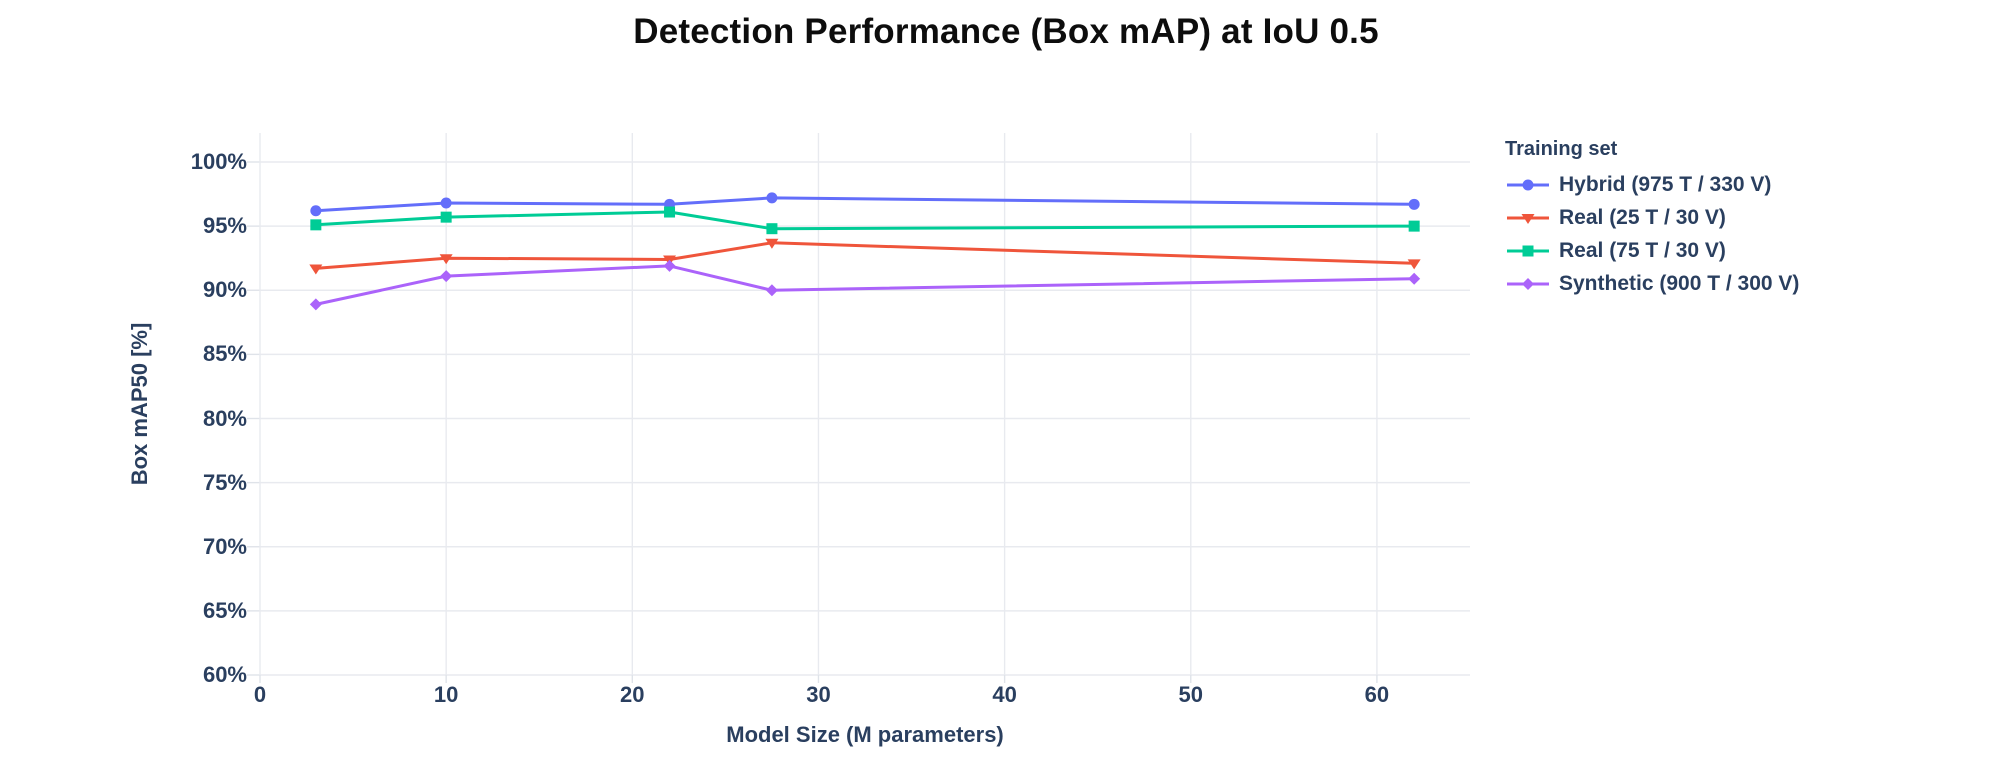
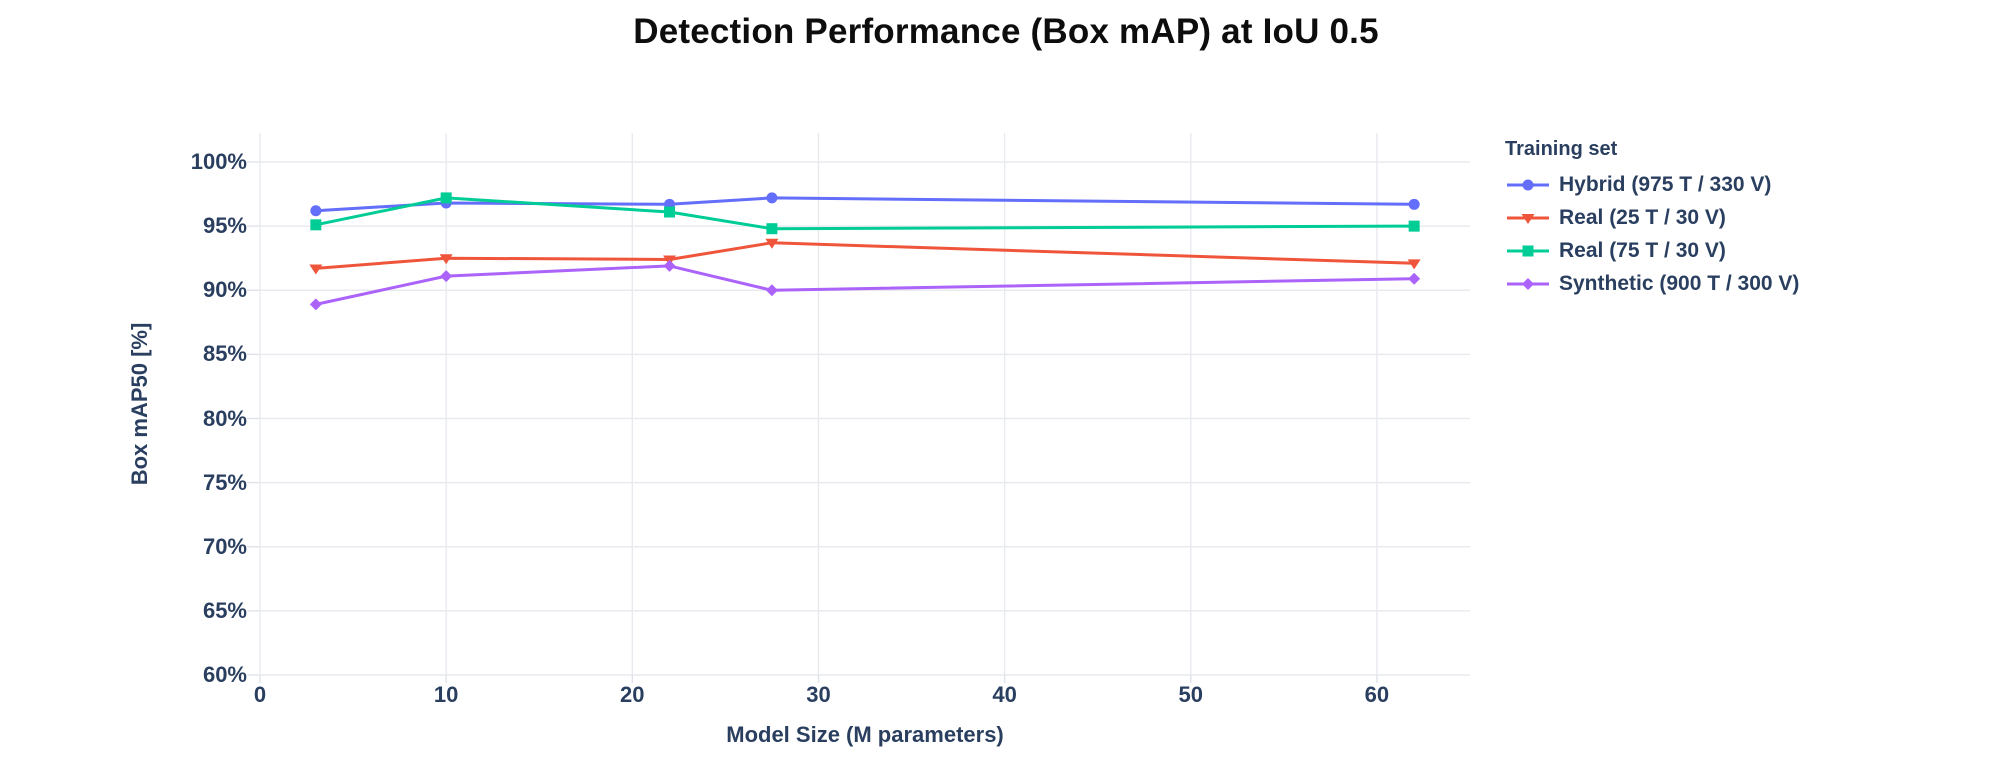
Real (75 T / 30 V)/10: 95.7% -> 97.2%
